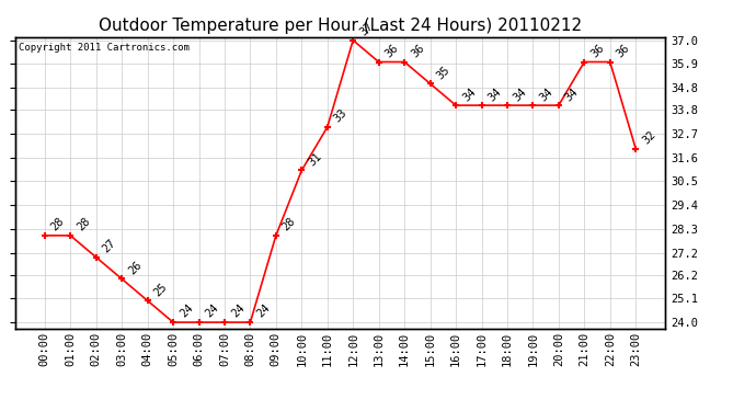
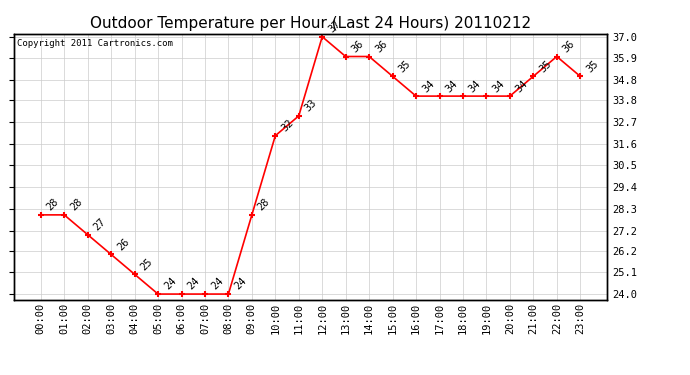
10:00: 31 -> 32
21:00: 36 -> 35
23:00: 32 -> 35
